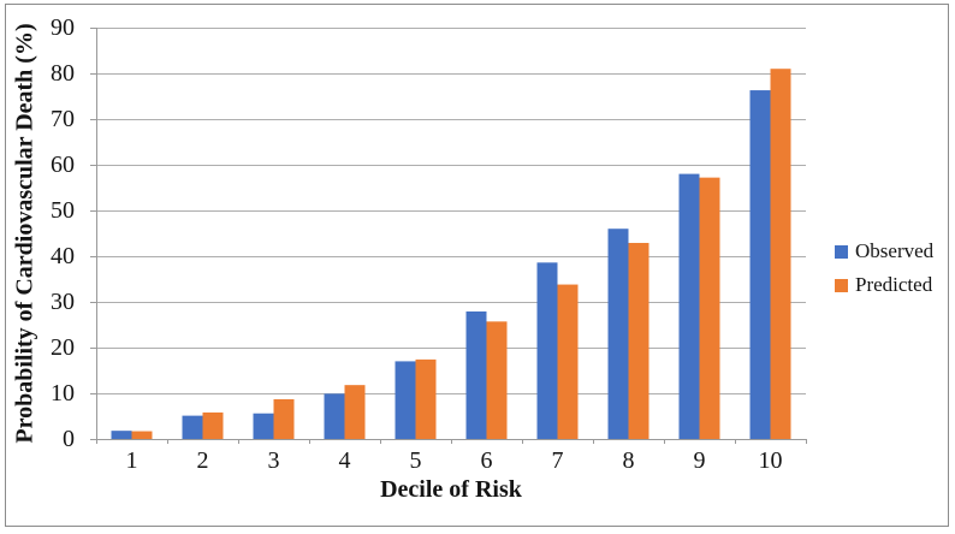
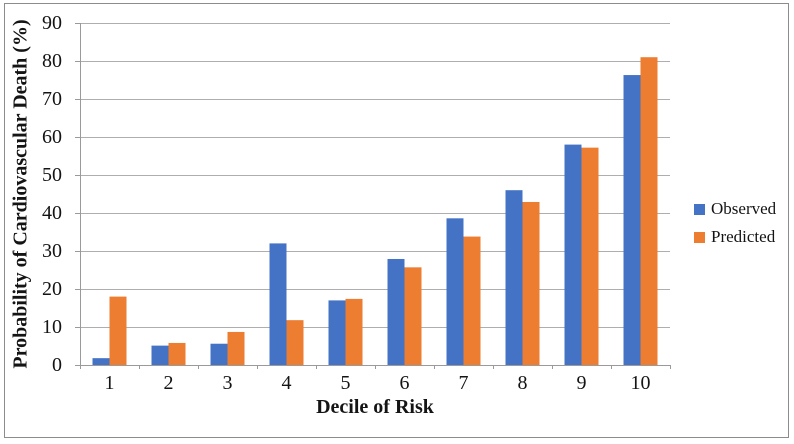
Predicted/1: 2 -> 18
Observed/4: 10 -> 32
